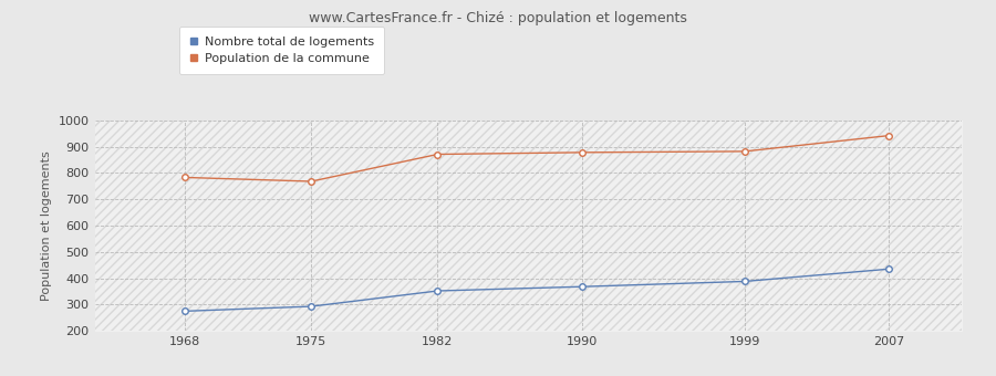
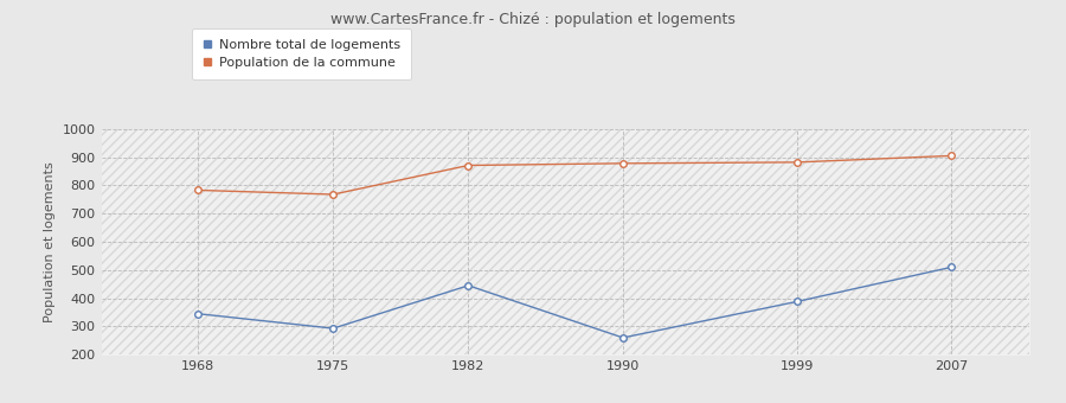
Nombre total de logements/1968: 275 -> 345
Nombre total de logements/1982: 352 -> 445
Nombre total de logements/1990: 368 -> 260
Nombre total de logements/2007: 435 -> 510
Population de la commune/2007: 942 -> 905
